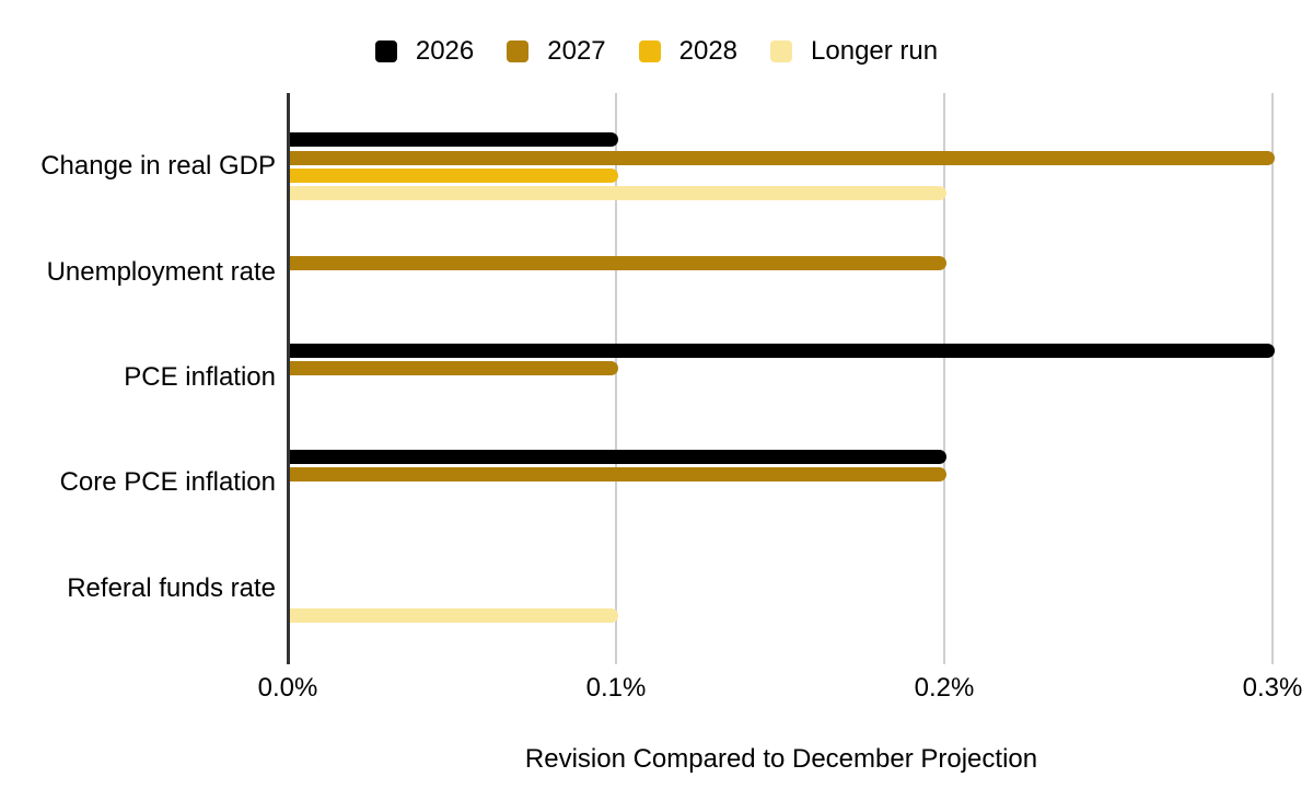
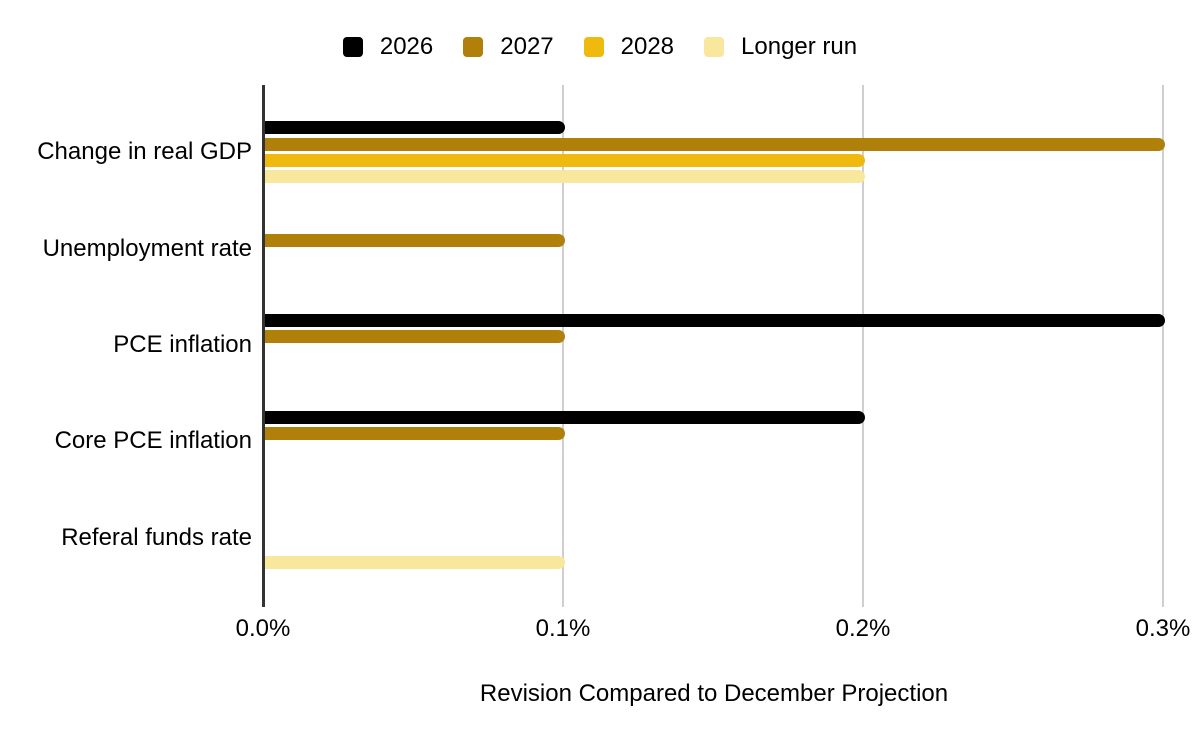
2028/Change in real GDP: 0.1% -> 0.2%
2027/Unemployment rate: 0.2% -> 0.1%
2027/Core PCE inflation: 0.2% -> 0.1%
